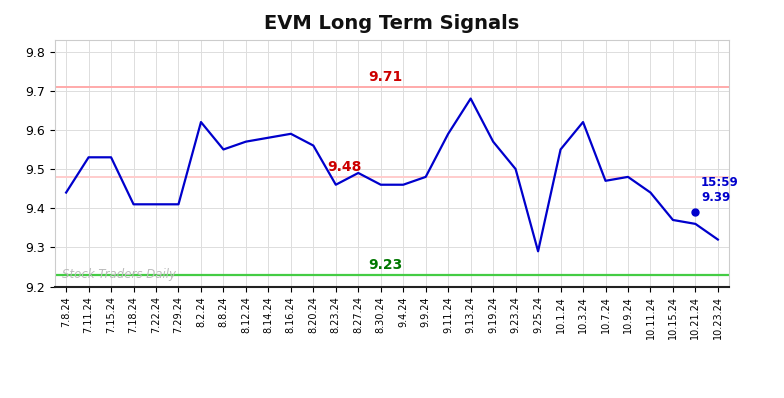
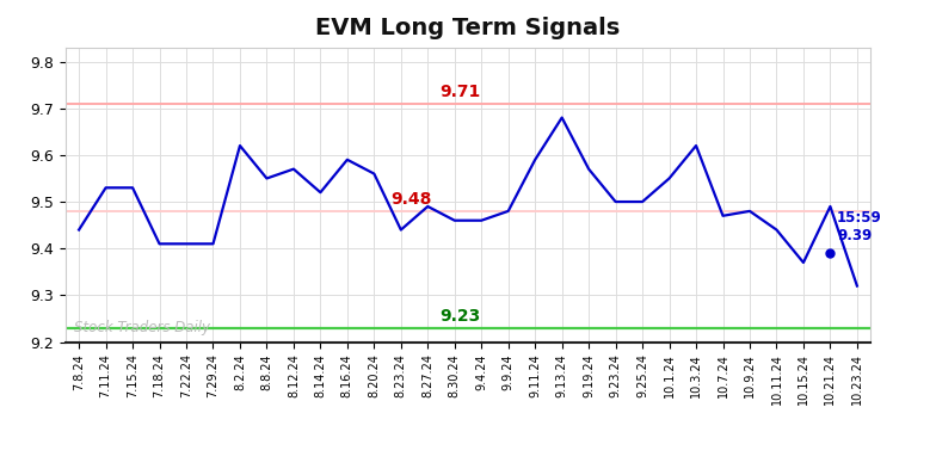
8.14.24: 9.58 -> 9.52
8.23.24: 9.46 -> 9.44
9.25.24: 9.29 -> 9.50
10.21.24: 9.36 -> 9.49
